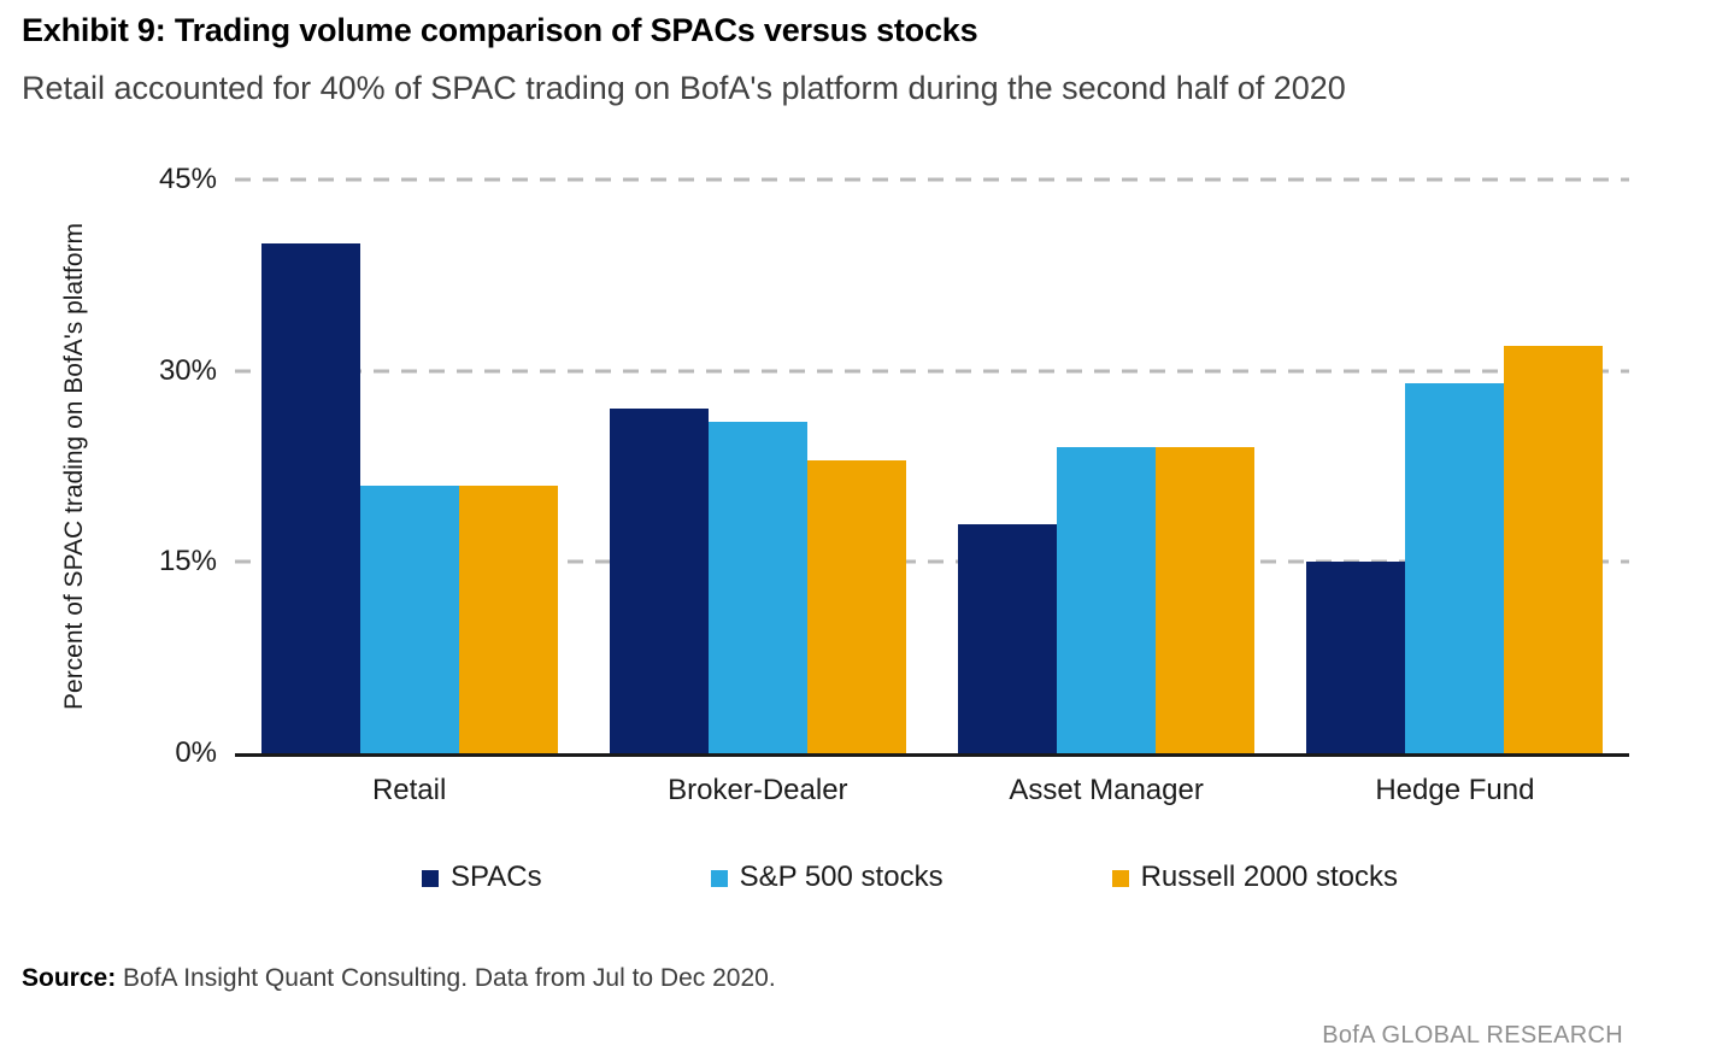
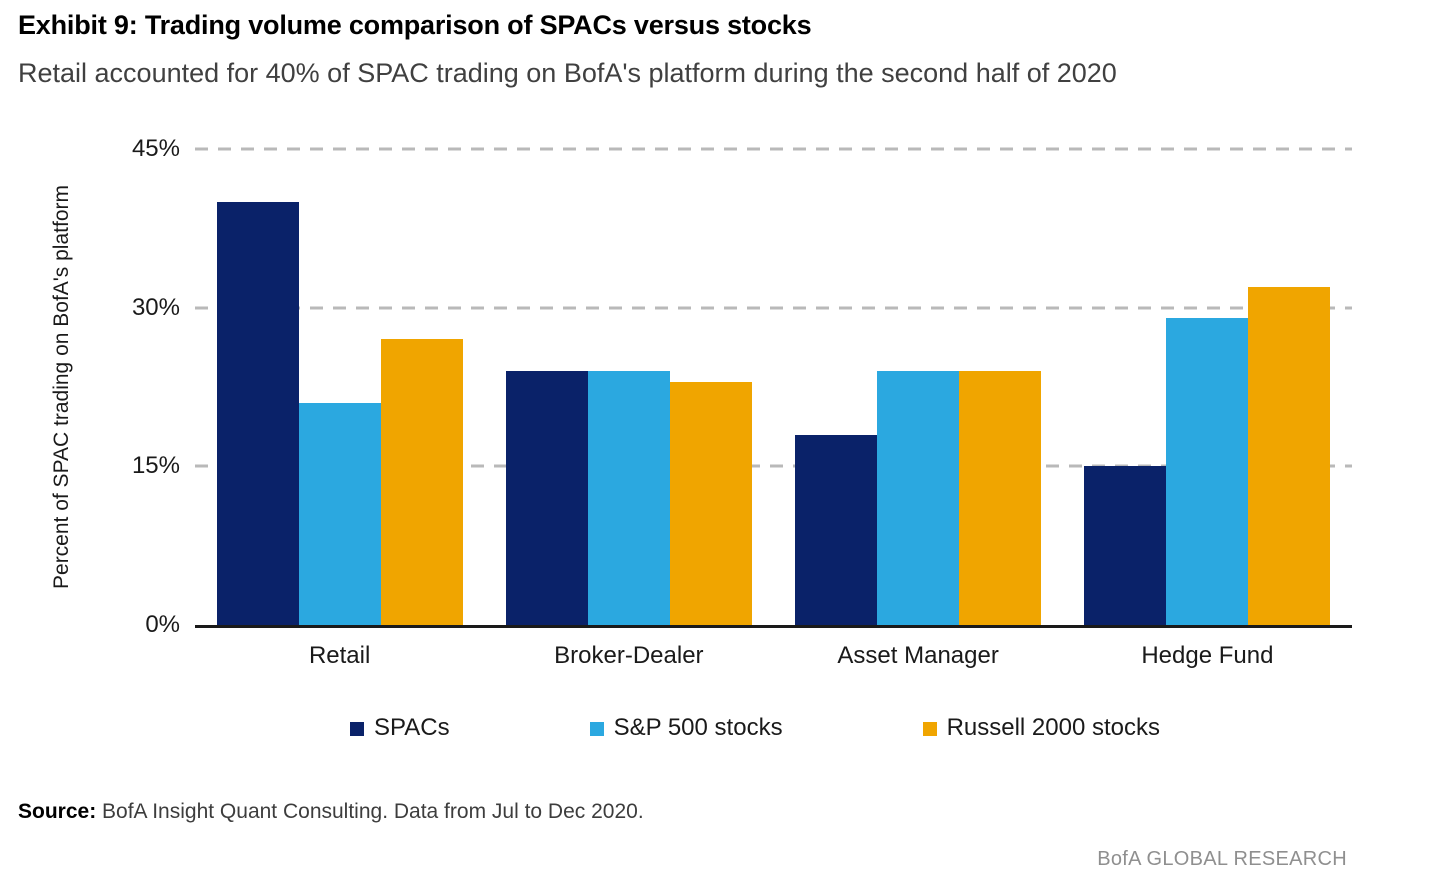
Russell 2000 stocks/Retail: 21% -> 27%
SPACs/Broker-Dealer: 27% -> 24%
S&P 500 stocks/Broker-Dealer: 26% -> 24%
